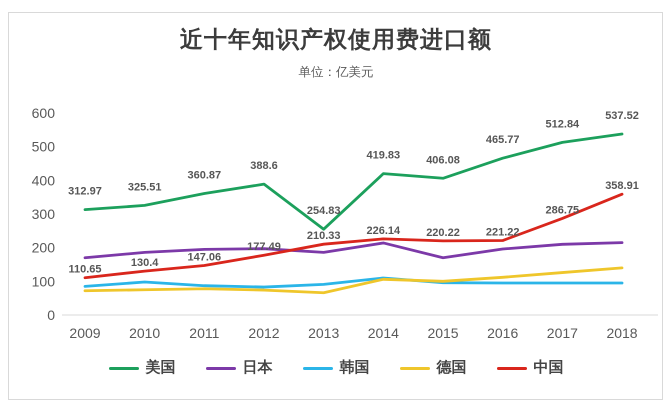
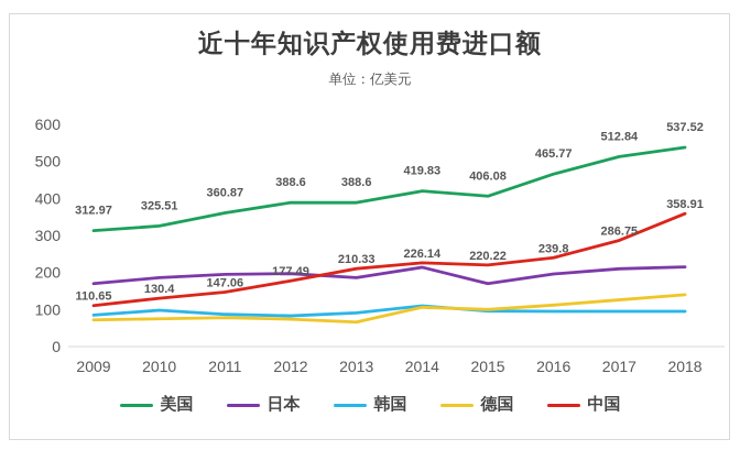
美国/2013: 254.83 -> 388.6
中国/2016: 221.22 -> 239.8
